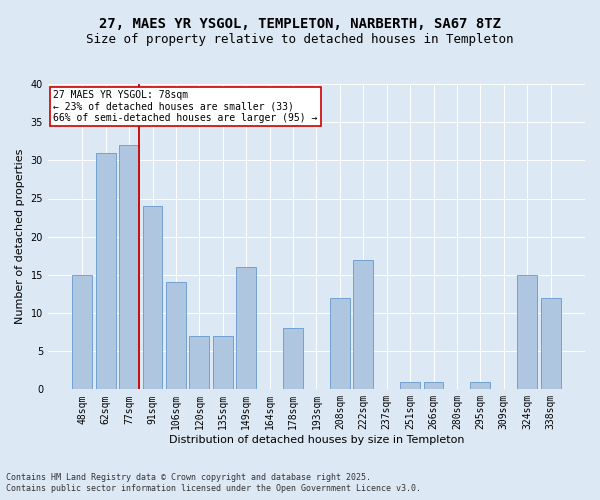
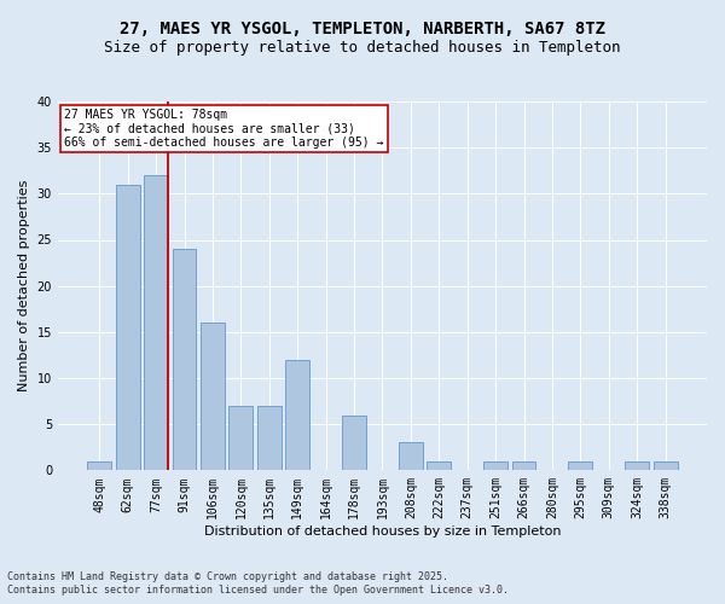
48sqm: 15 -> 1
106sqm: 14 -> 16
149sqm: 16 -> 12
178sqm: 8 -> 6
208sqm: 12 -> 3
222sqm: 17 -> 1
324sqm: 15 -> 1
338sqm: 12 -> 1
